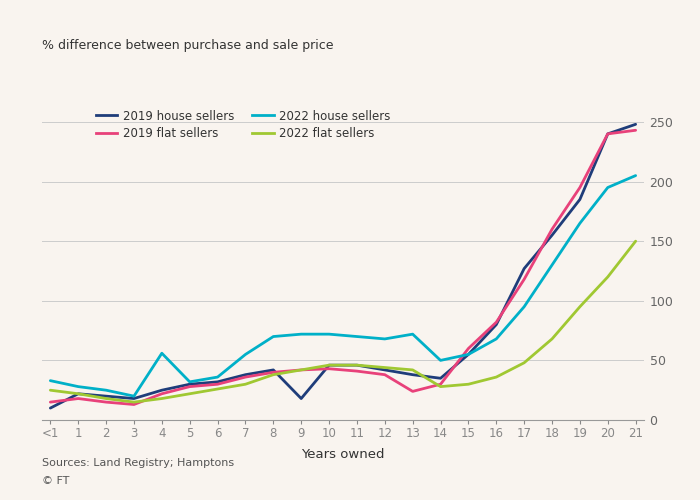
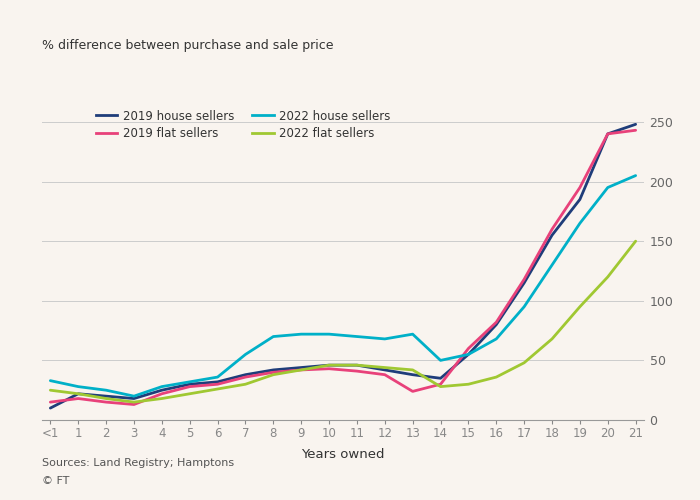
2022 house sellers/4: 56 -> 28
2019 house sellers/9: 18 -> 44
2019 house sellers/17: 127 -> 115
